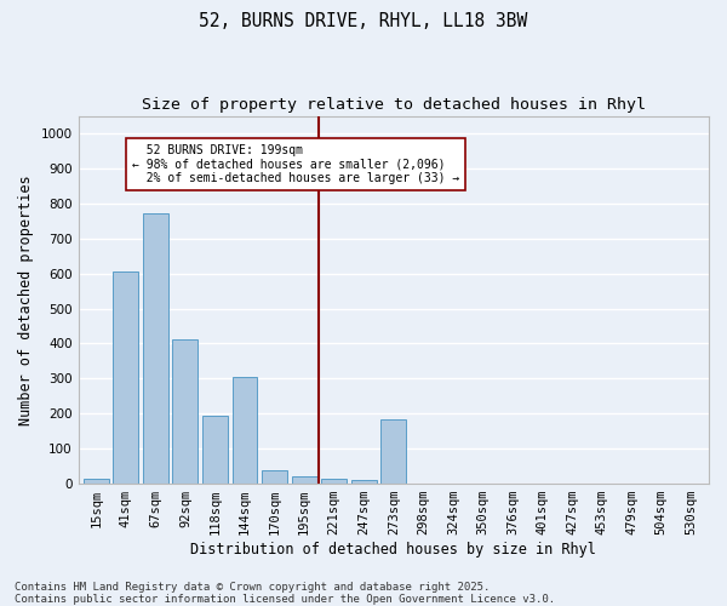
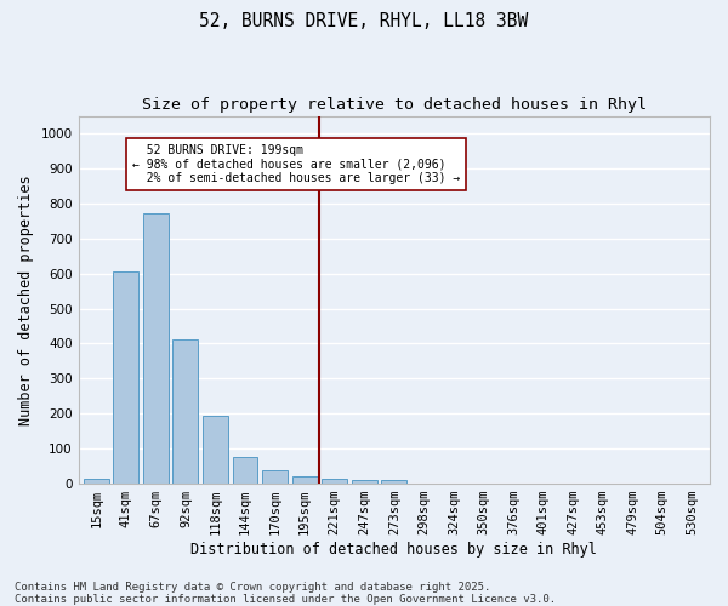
144sqm: 305 -> 77
273sqm: 185 -> 12
